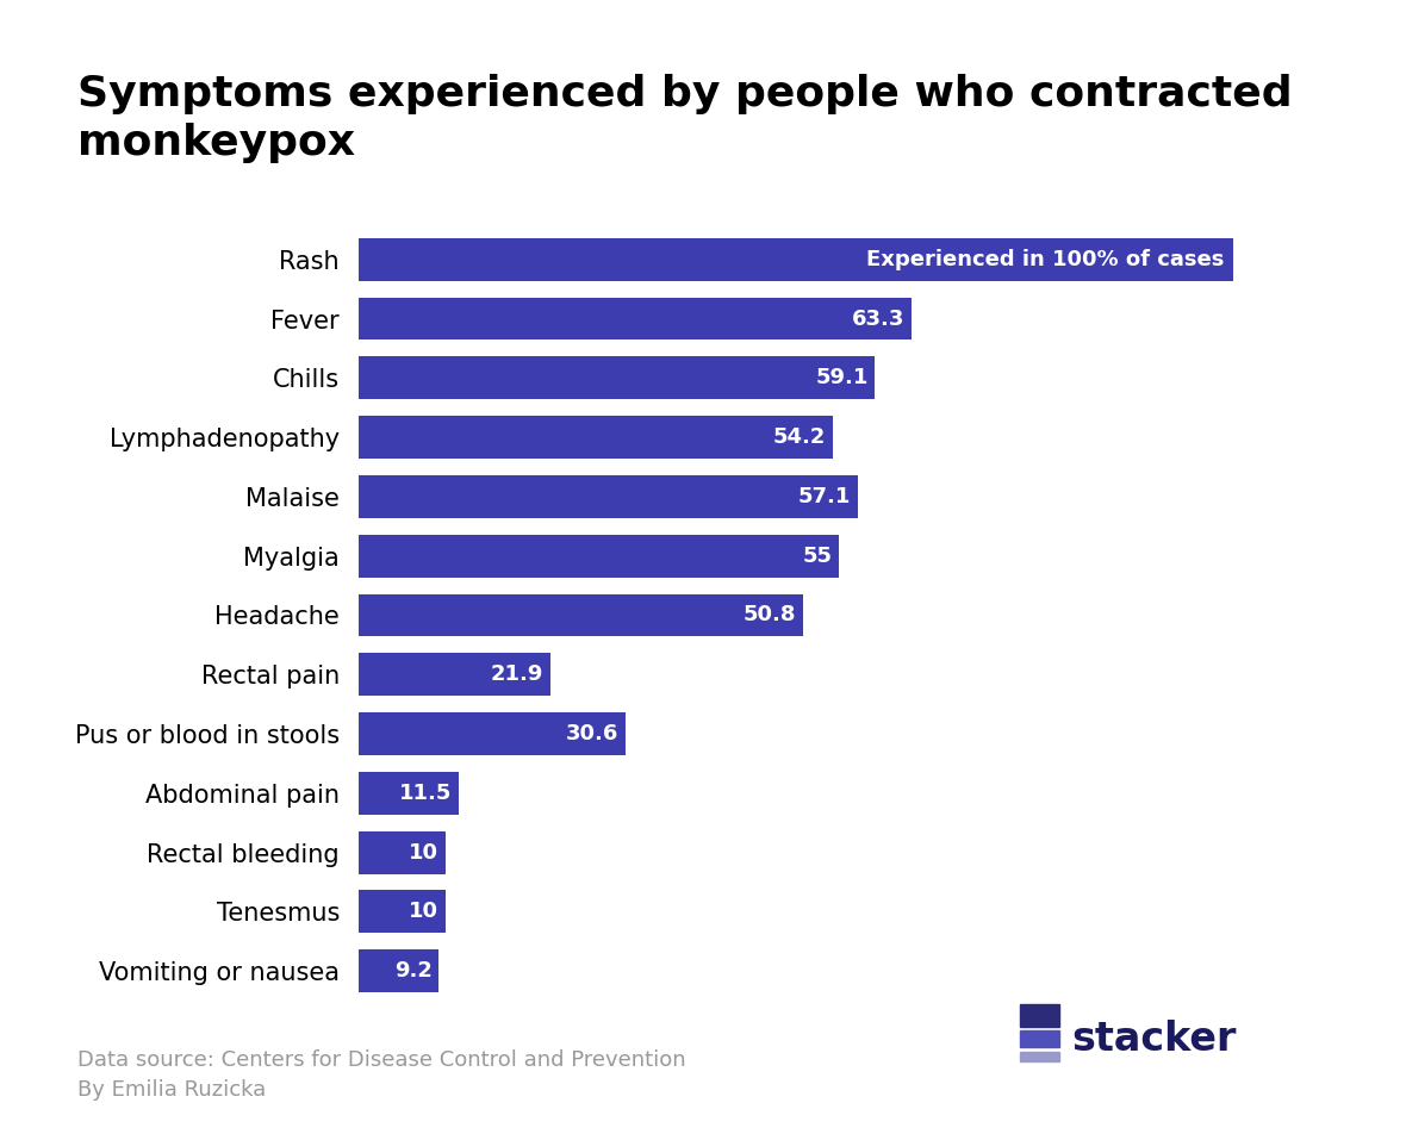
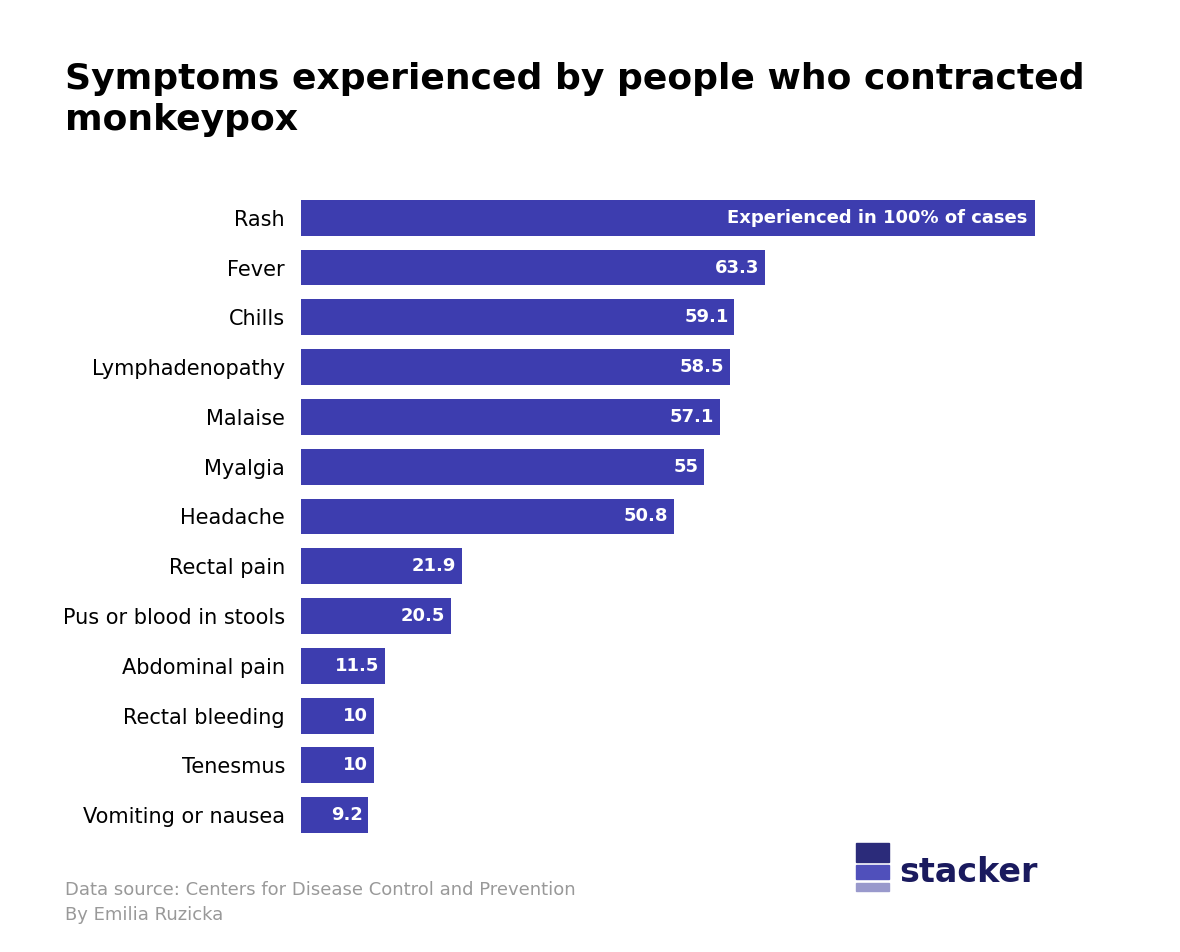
Lymphadenopathy: 54.2 -> 58.5
Pus or blood in stools: 30.6 -> 20.5
